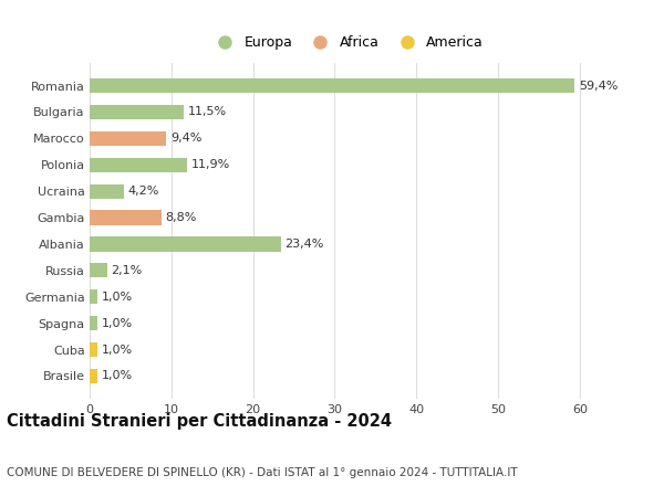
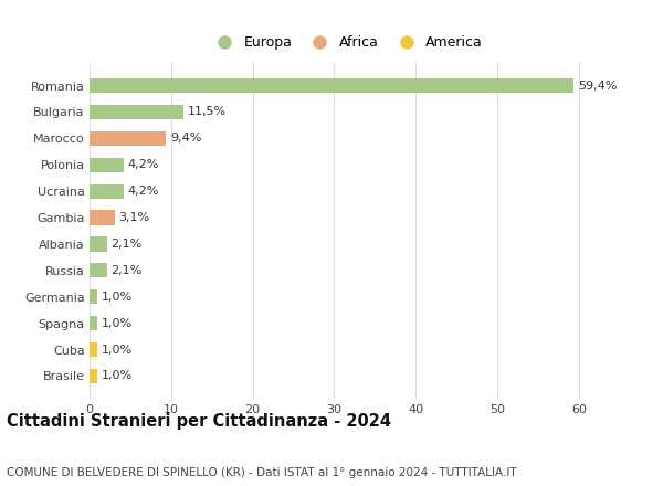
Polonia: 11,9% -> 4,2%
Gambia: 8,8% -> 3,1%
Albania: 23,4% -> 2,1%
